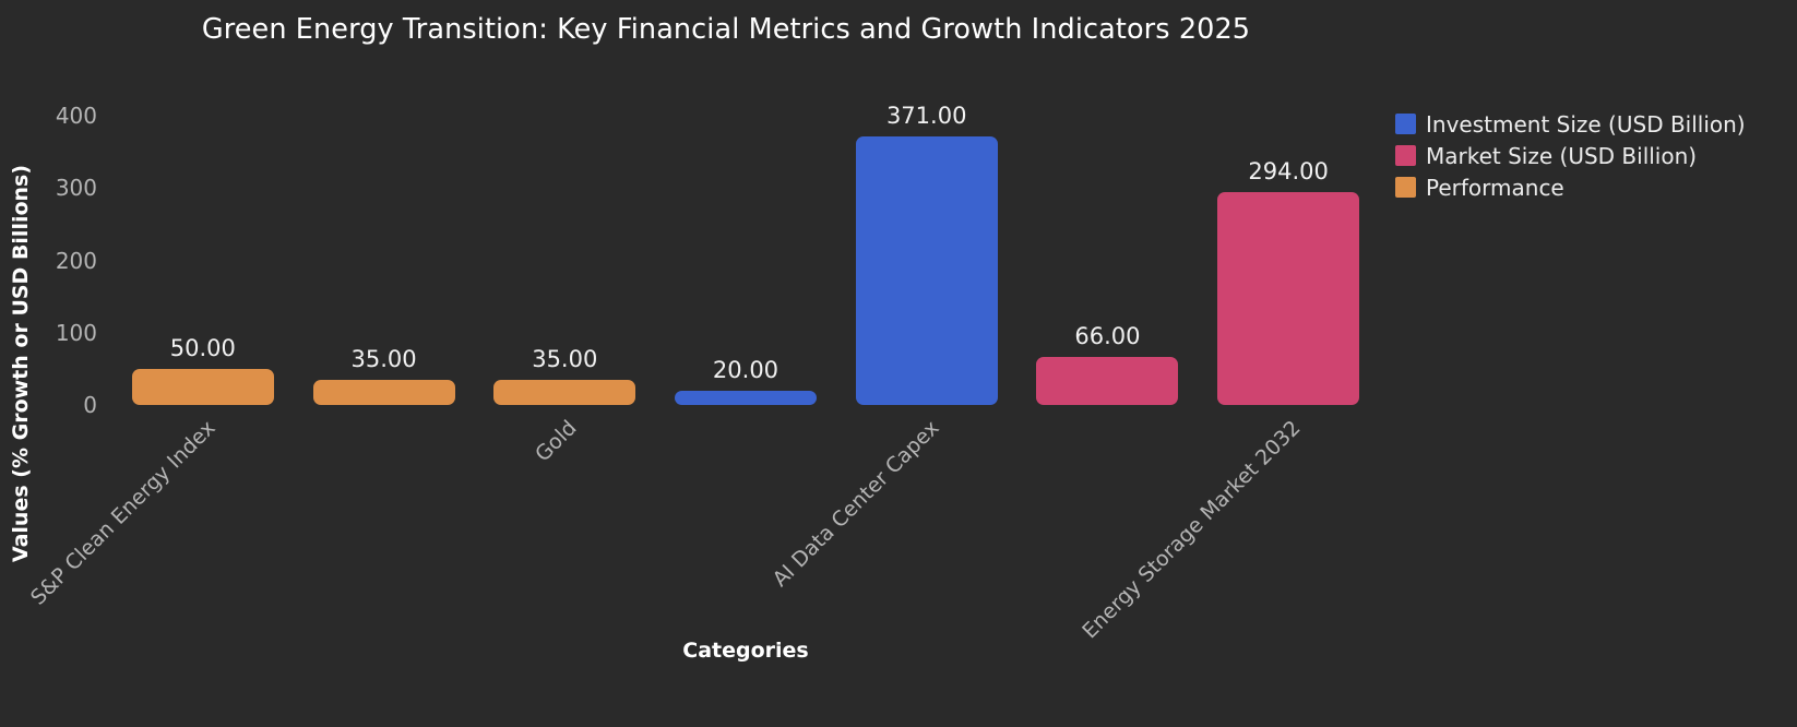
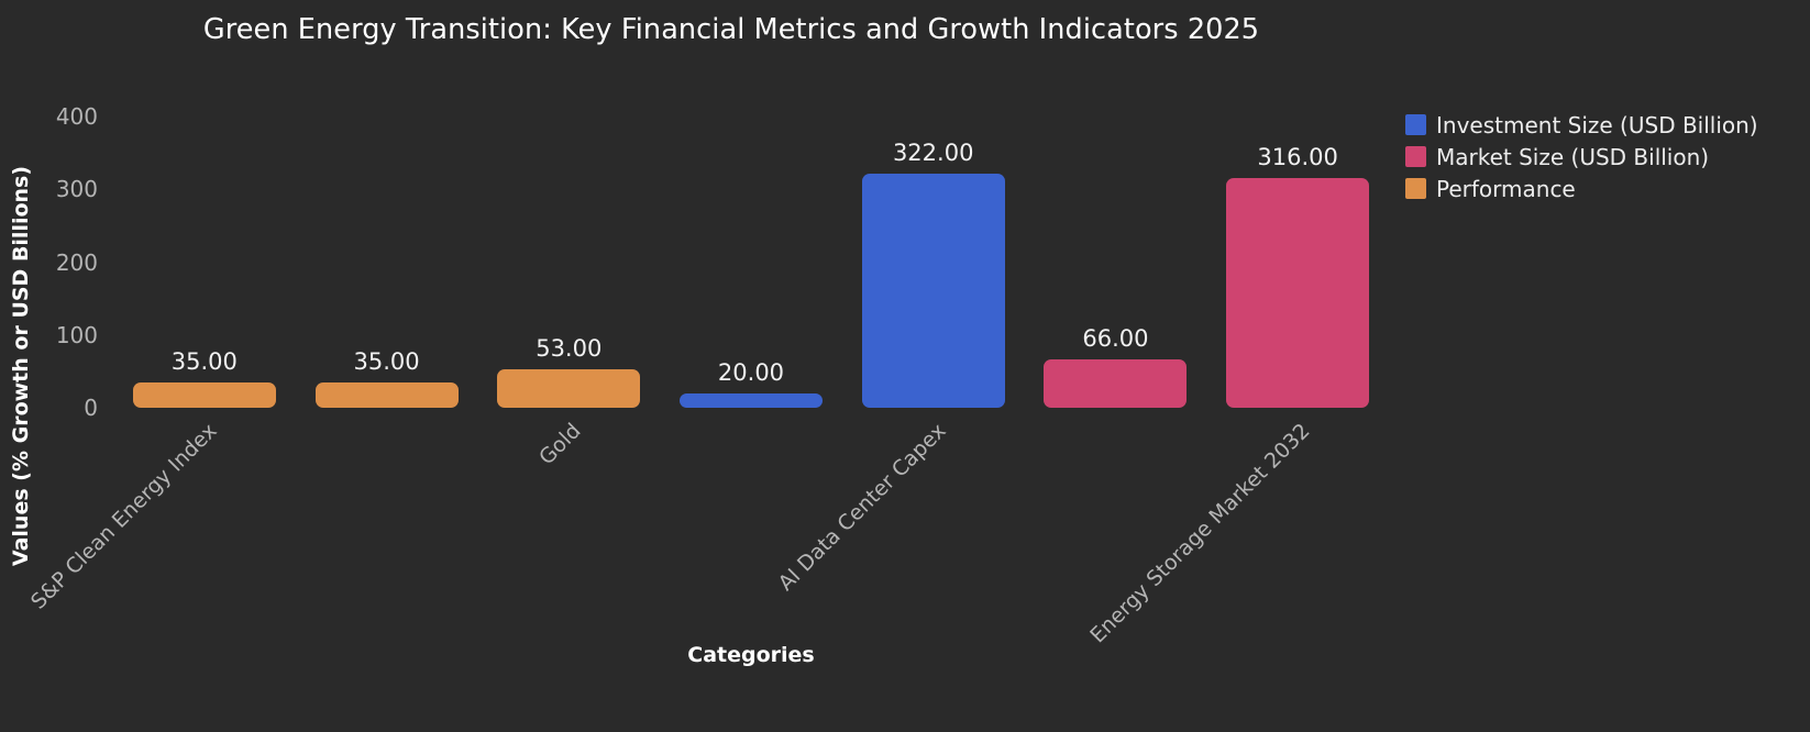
S&P Clean Energy Index: 50.00 -> 35.00
Gold: 35.00 -> 53.00
AI Data Center Capex: 371.00 -> 322.00
Energy Storage Market 2032: 294.00 -> 316.00
